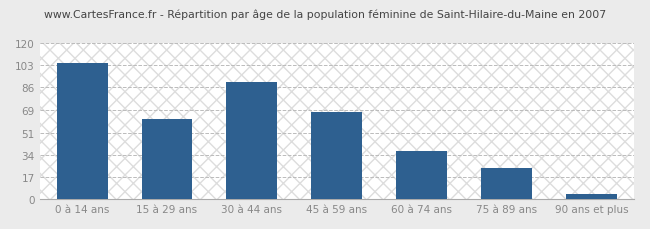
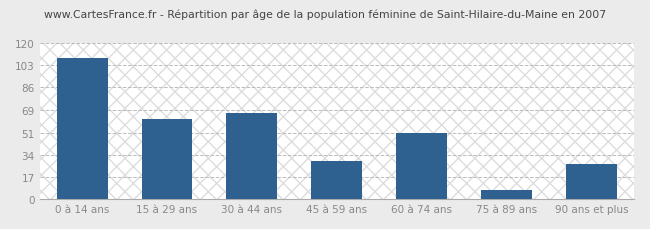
0 à 14 ans: 105 -> 109
30 à 44 ans: 90 -> 66
45 à 59 ans: 67 -> 29
60 à 74 ans: 37 -> 51
75 à 89 ans: 24 -> 7
90 ans et plus: 4 -> 27
